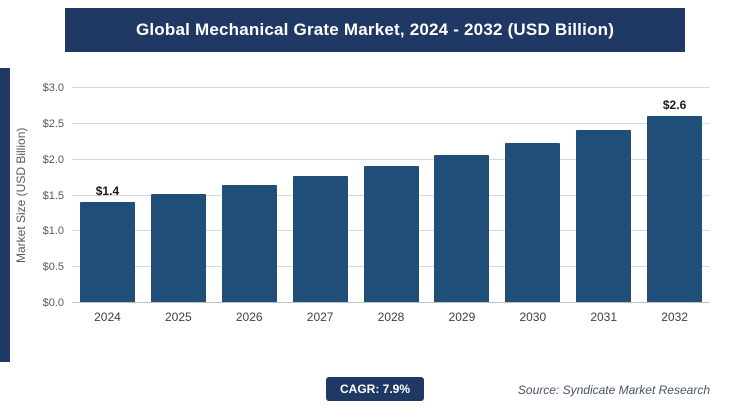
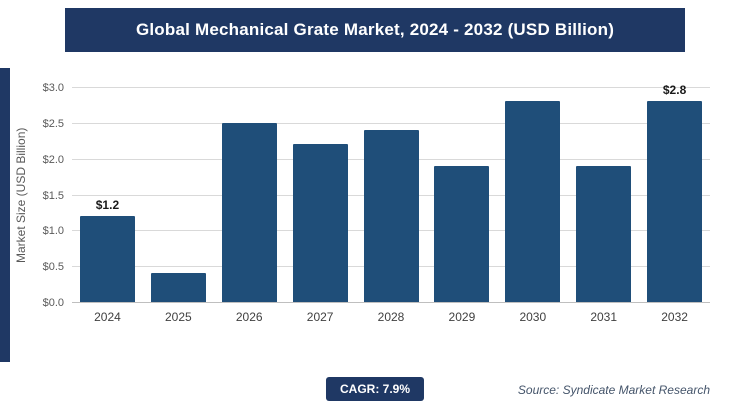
2024: $1.4 -> $1.2
2025: $1.5 -> $0.4
2026: $1.6 -> $2.5
2027: $1.8 -> $2.2
2028: $1.9 -> $2.4
2029: $2.0 -> $1.9
2030: $2.2 -> $2.8
2031: $2.4 -> $1.9
2032: $2.6 -> $2.8
